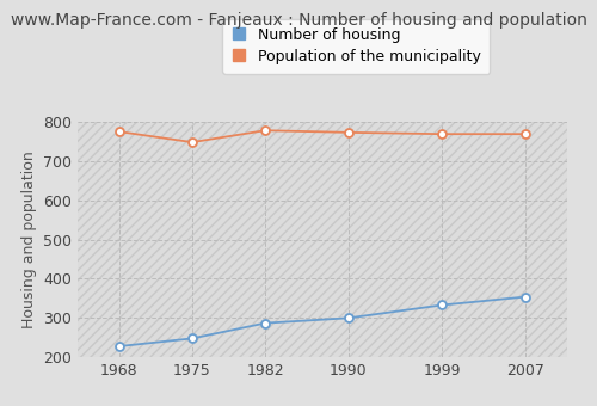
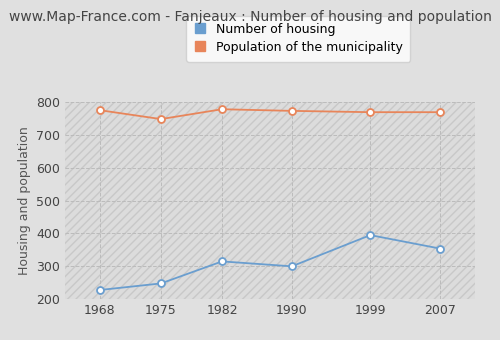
Number of housing/1982: 287 -> 315
Number of housing/1999: 333 -> 395
